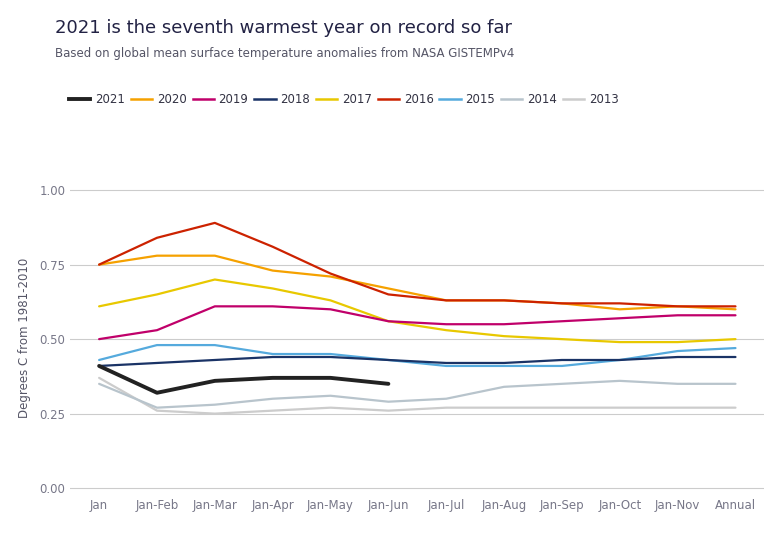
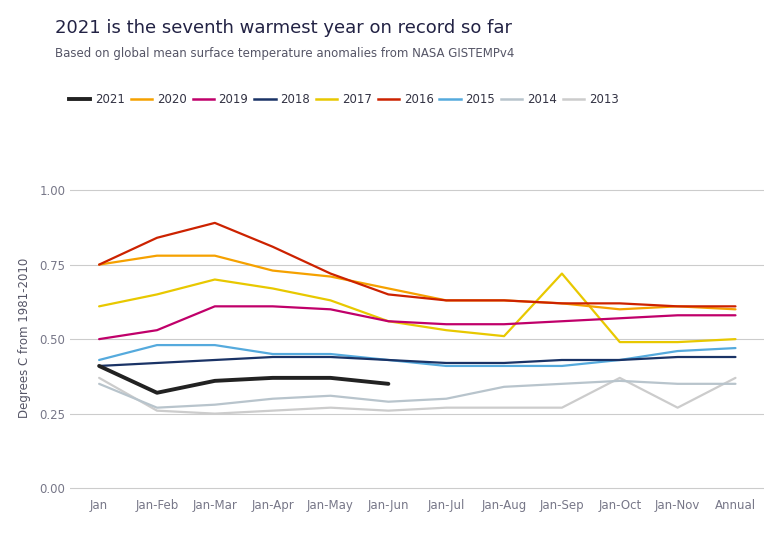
2017/Jan-Sep: 0.50 -> 0.72
2013/Jan-Oct: 0.27 -> 0.37
2013/Annual: 0.27 -> 0.37
